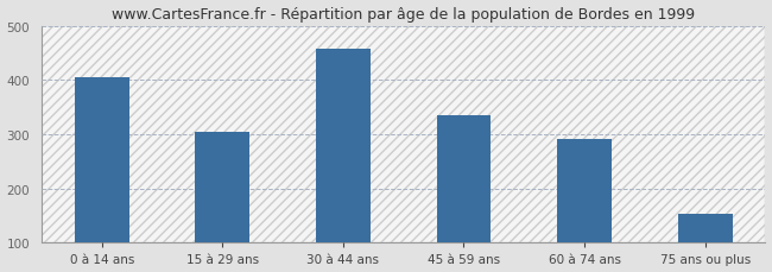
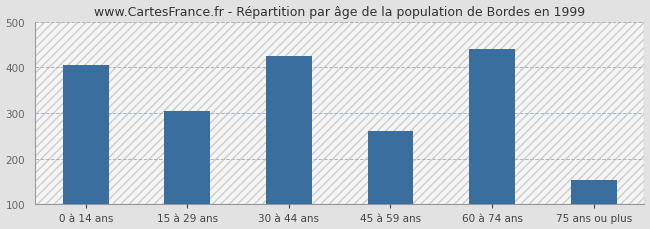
30 à 44 ans: 457 -> 425
45 à 59 ans: 335 -> 260
60 à 74 ans: 292 -> 440
